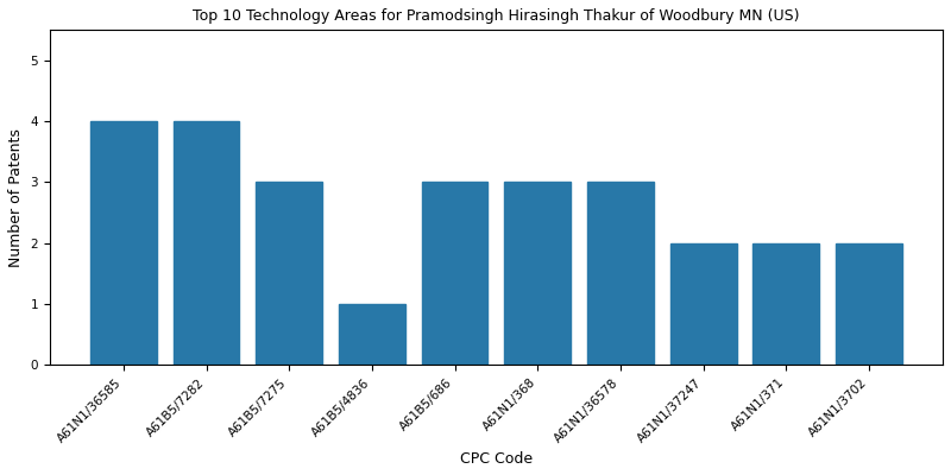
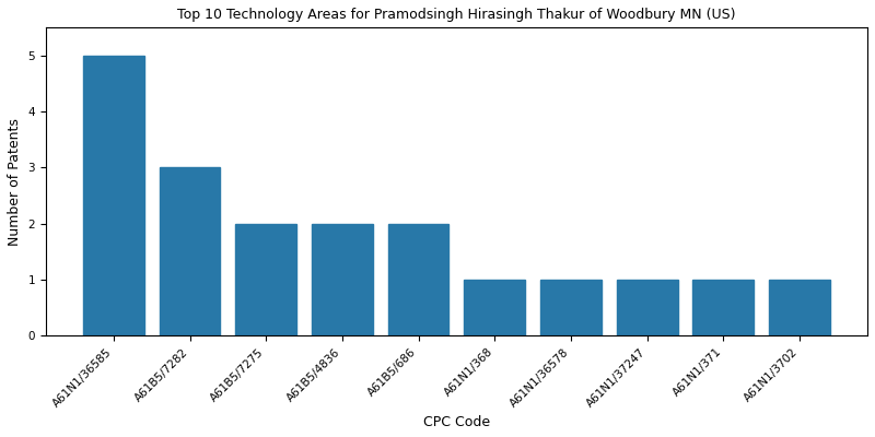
A61N1/36585: 4 -> 5
A61B5/7282: 4 -> 3
A61B5/7275: 3 -> 2
A61B5/4836: 1 -> 2
A61B5/686: 3 -> 2
A61N1/368: 3 -> 1
A61N1/36578: 3 -> 1
A61N1/37247: 2 -> 1
A61N1/371: 2 -> 1
A61N1/3702: 2 -> 1
